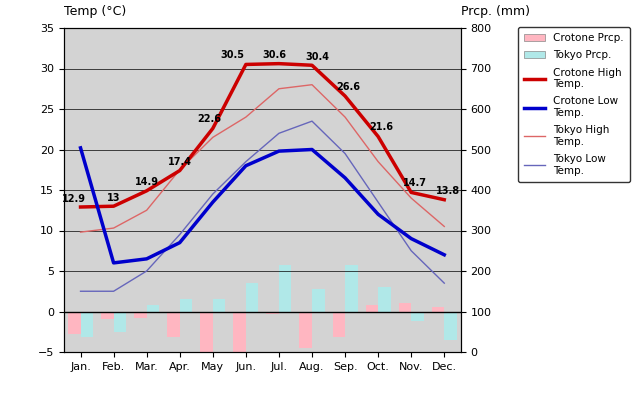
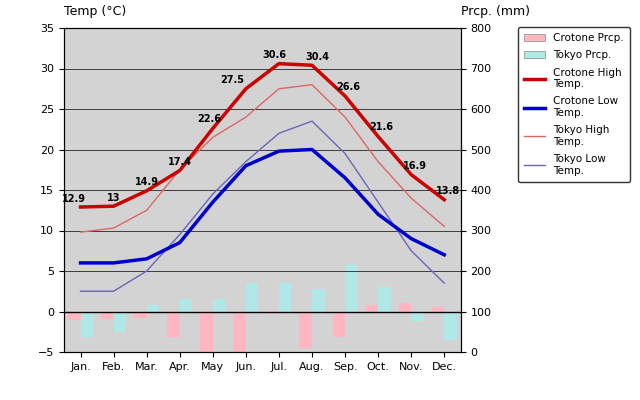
Crotone Prcp./Jan.: -2.8 -> -1.0
Crotone Low Temp./Jan.: 20.2 -> 6.0
Crotone High Temp./Jun.: 30.5 -> 27.5
Tokyo Prcp./Jul.: 5.8 -> 3.5
Crotone High Temp./Nov.: 14.7 -> 16.9
